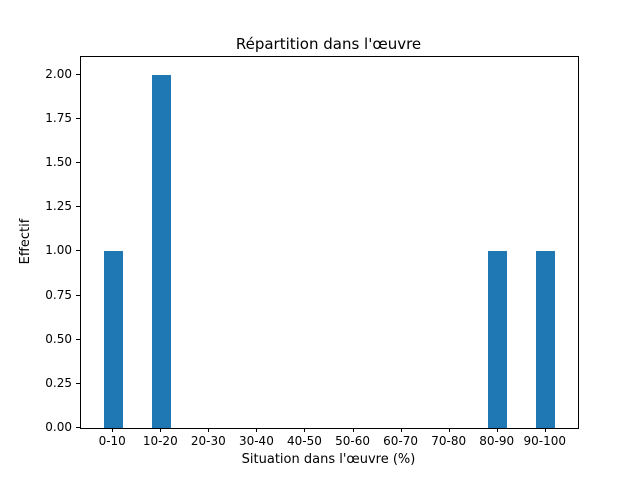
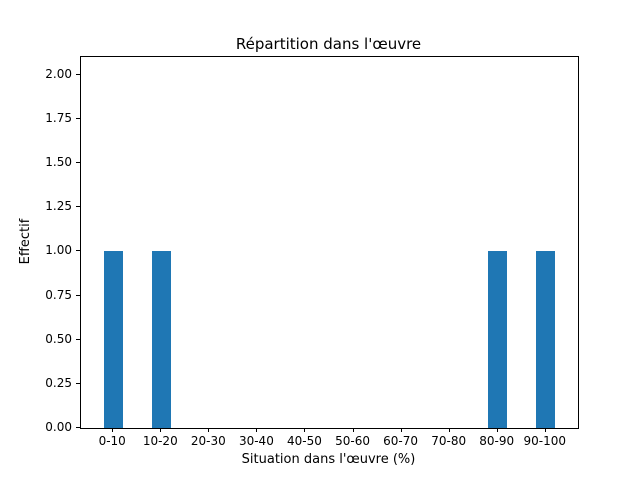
10-20: 2 -> 1
